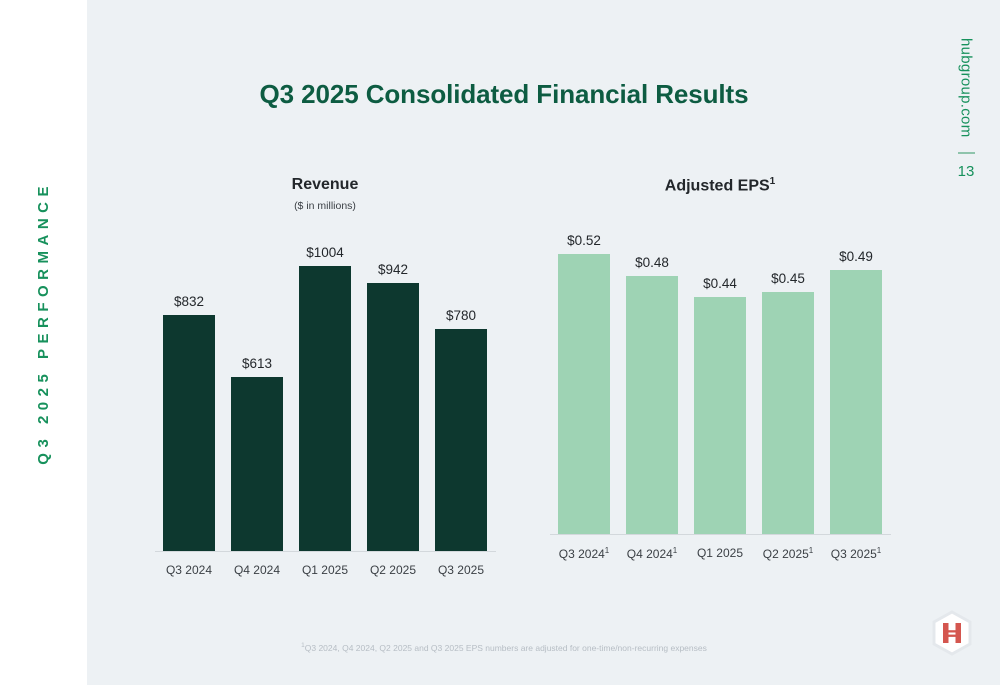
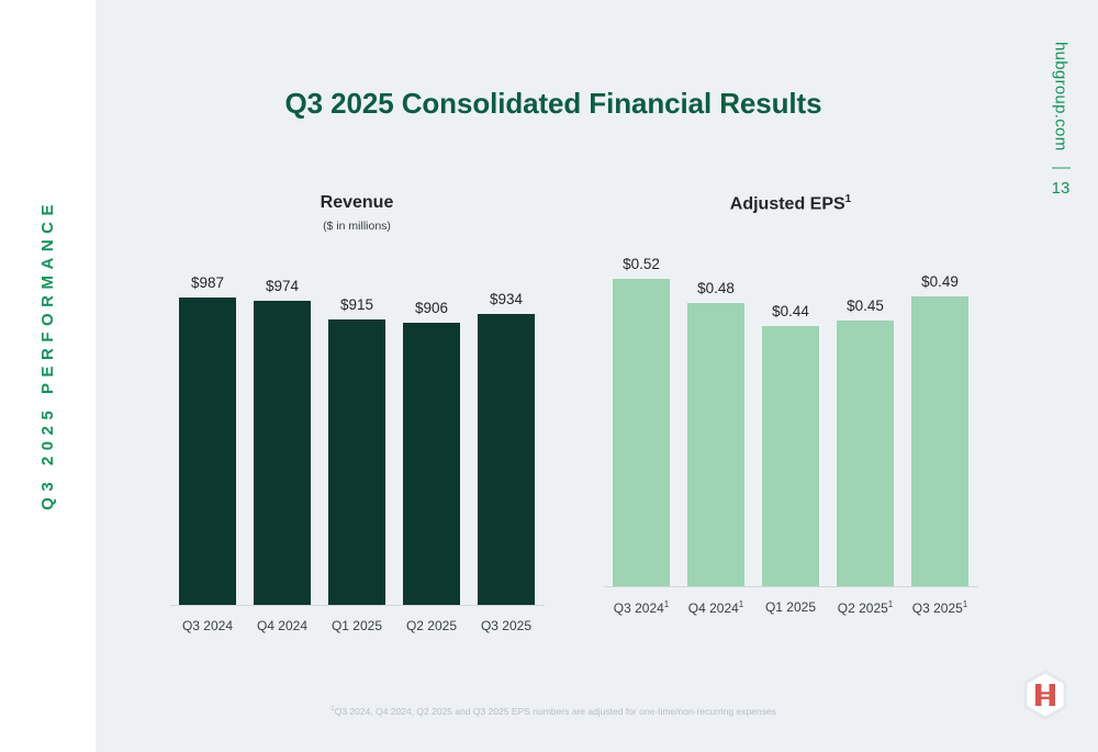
Revenue/Q3 2024: $832 -> $987
Revenue/Q4 2024: $613 -> $974
Revenue/Q1 2025: $1004 -> $915
Revenue/Q2 2025: $942 -> $906
Revenue/Q3 2025: $780 -> $934
